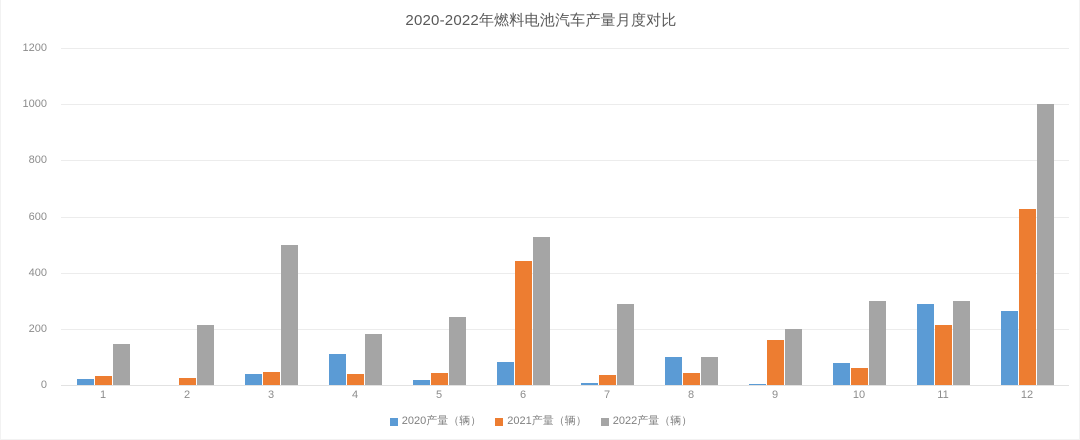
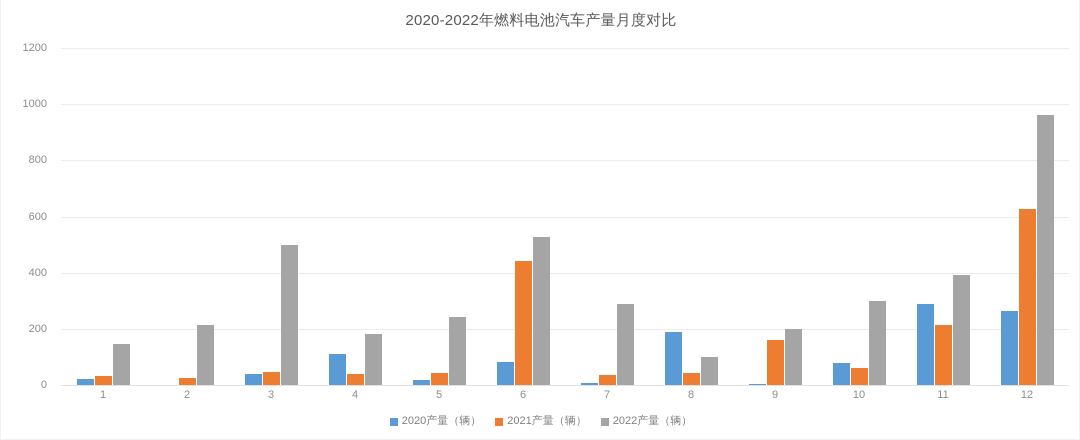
2020产量（辆）/8: 100 -> 190
2022产量（辆）/11: 300 -> 390
2022产量（辆）/12: 1000 -> 960
